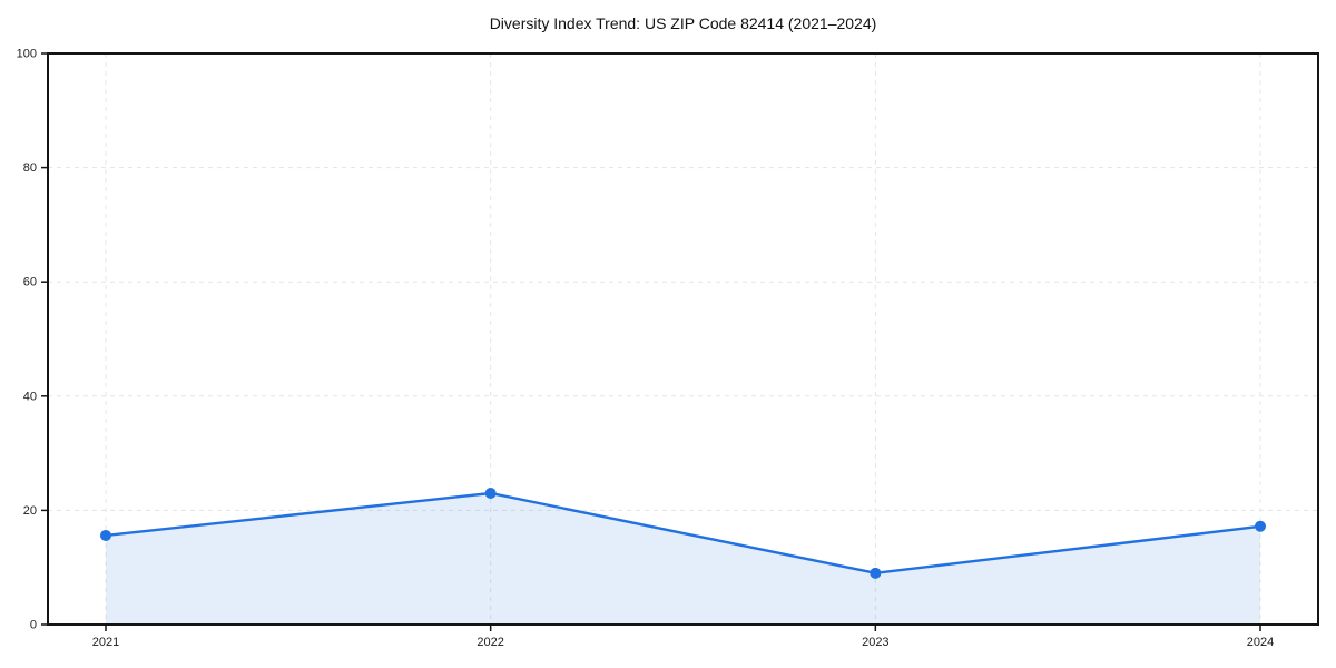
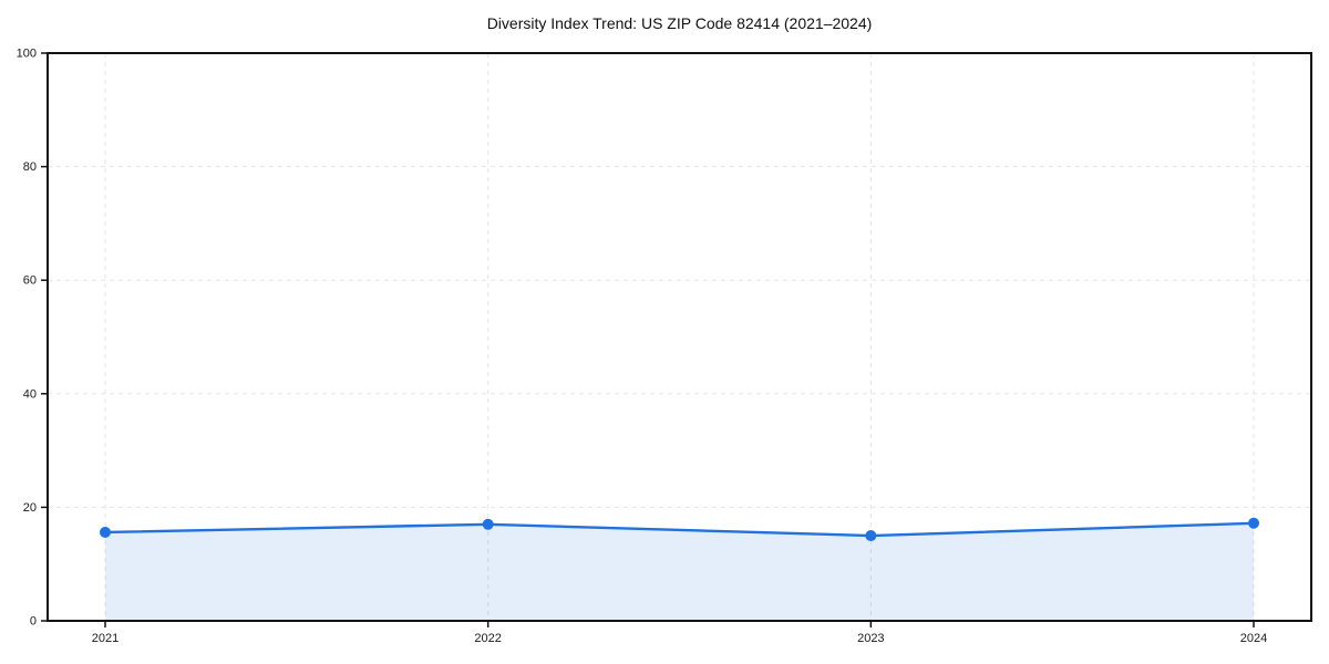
2022: 23 -> 17
2023: 9 -> 15
